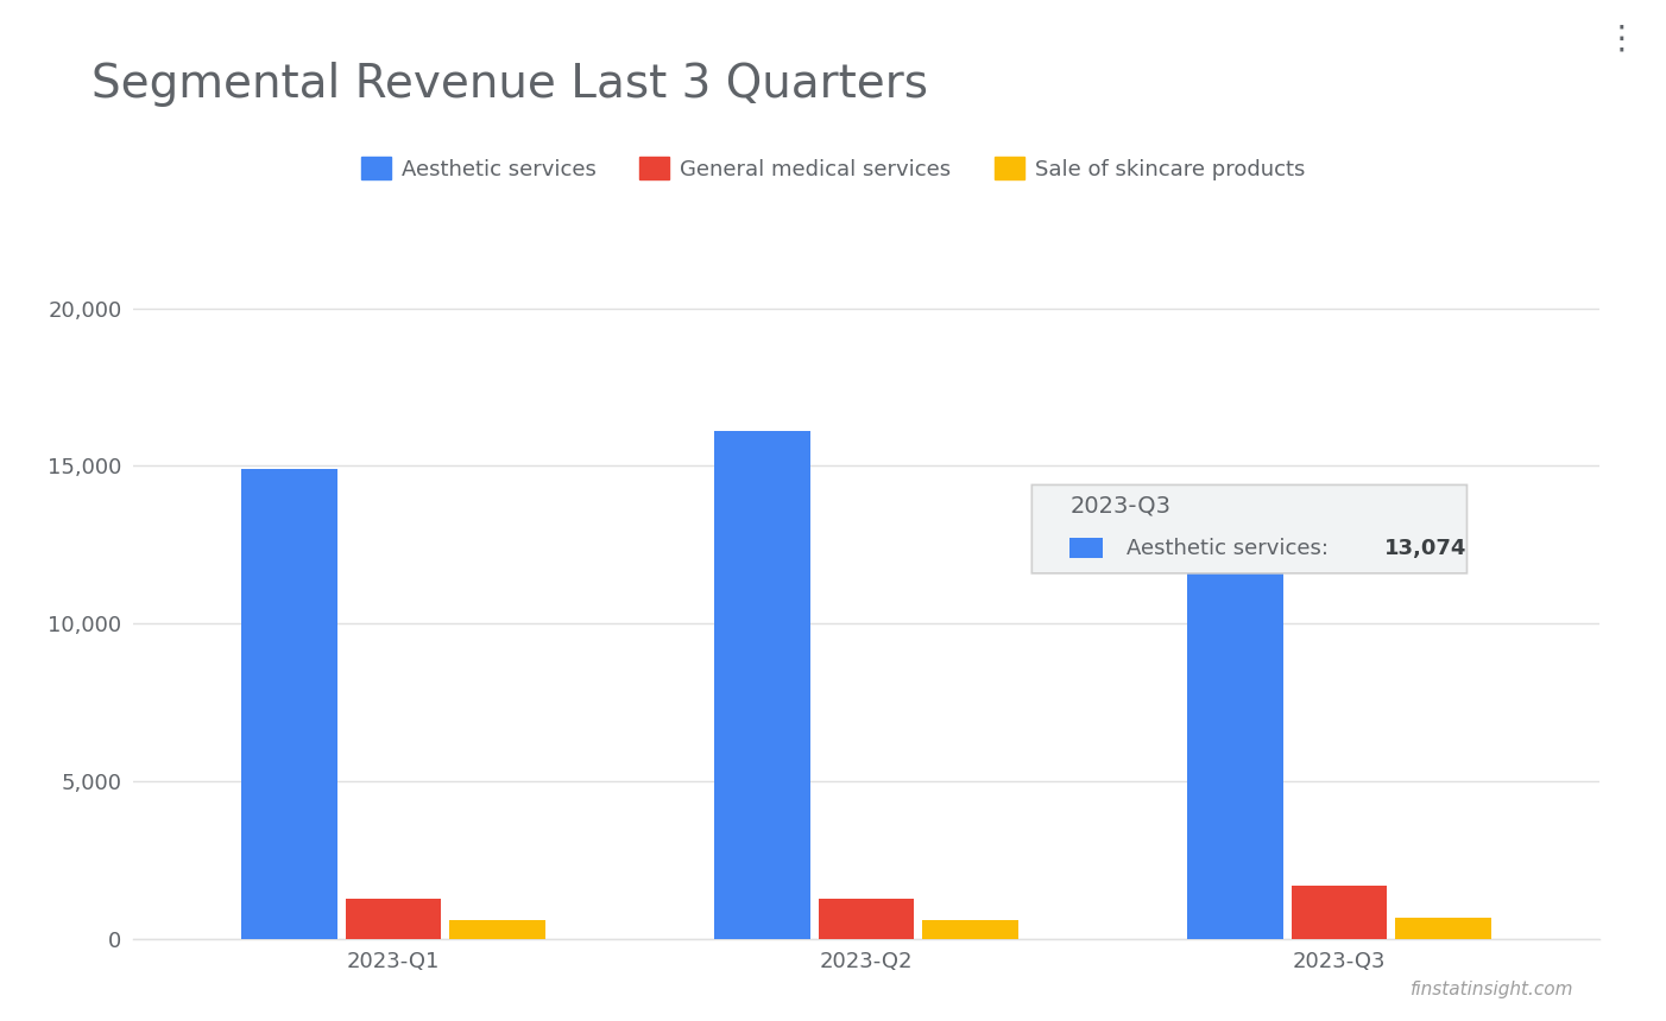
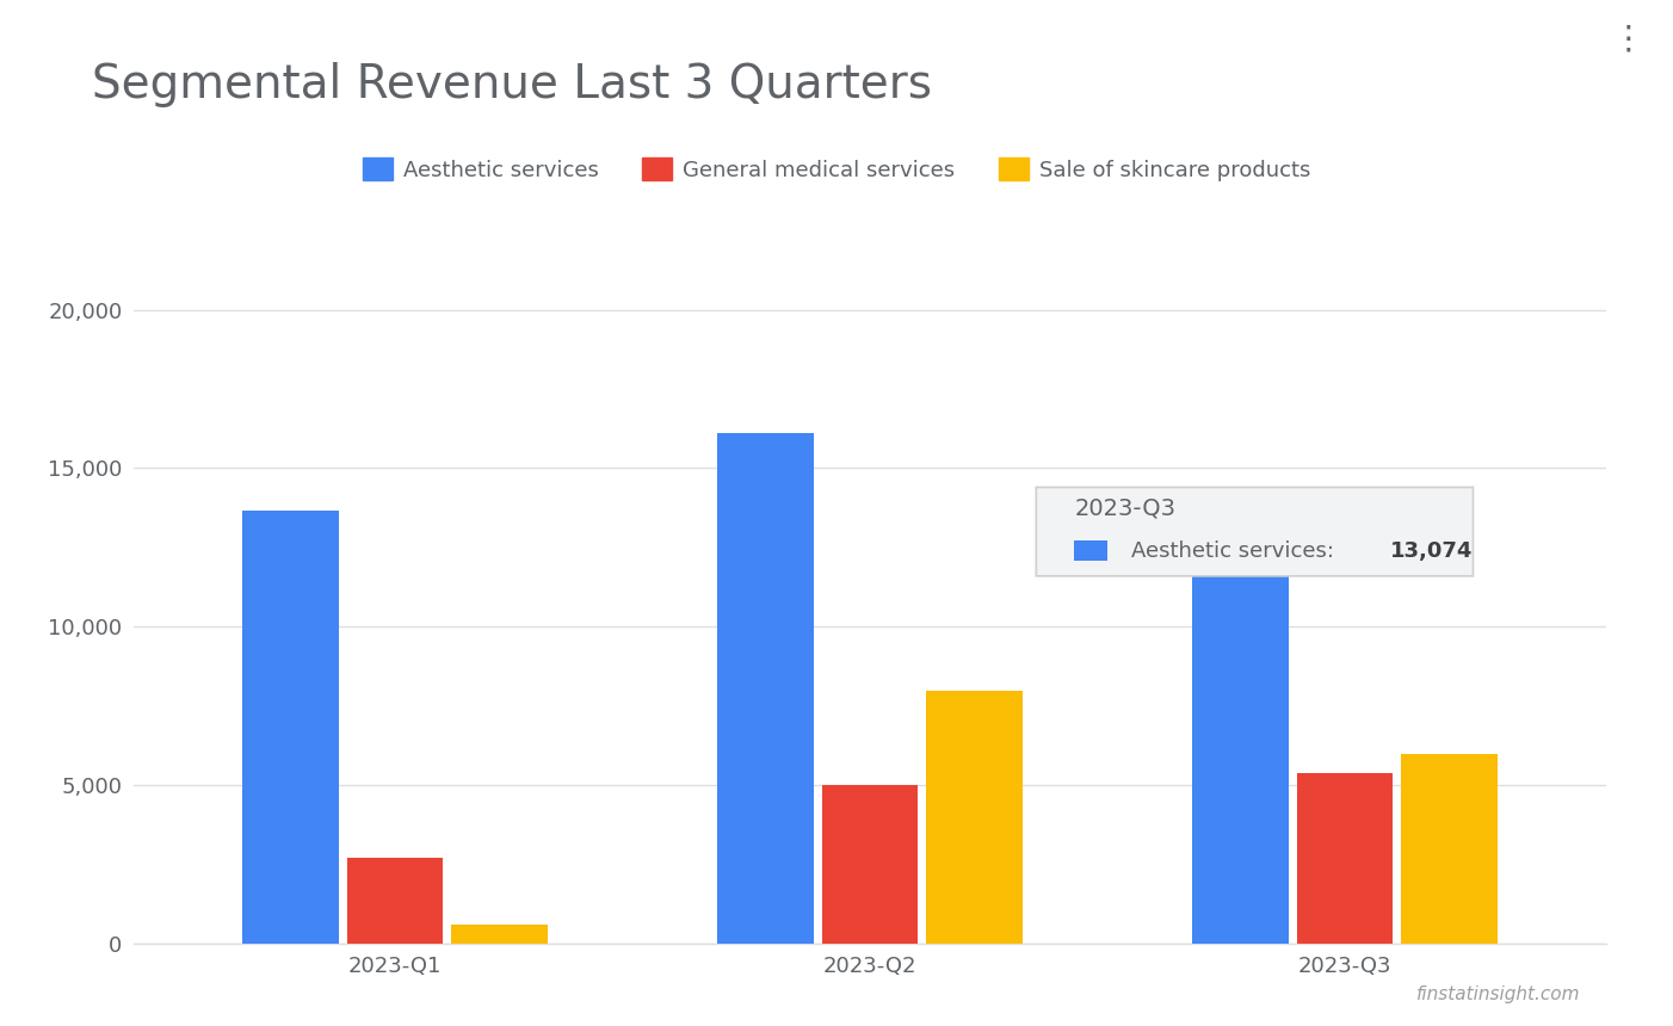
Aesthetic services/2023-Q1: 14,900 -> 13,650
General medical services/2023-Q1: 1,300 -> 2,700
General medical services/2023-Q2: 1,300 -> 5,000
Sale of skincare products/2023-Q2: 600 -> 8,000
General medical services/2023-Q3: 1,700 -> 5,400
Sale of skincare products/2023-Q3: 700 -> 6,000
